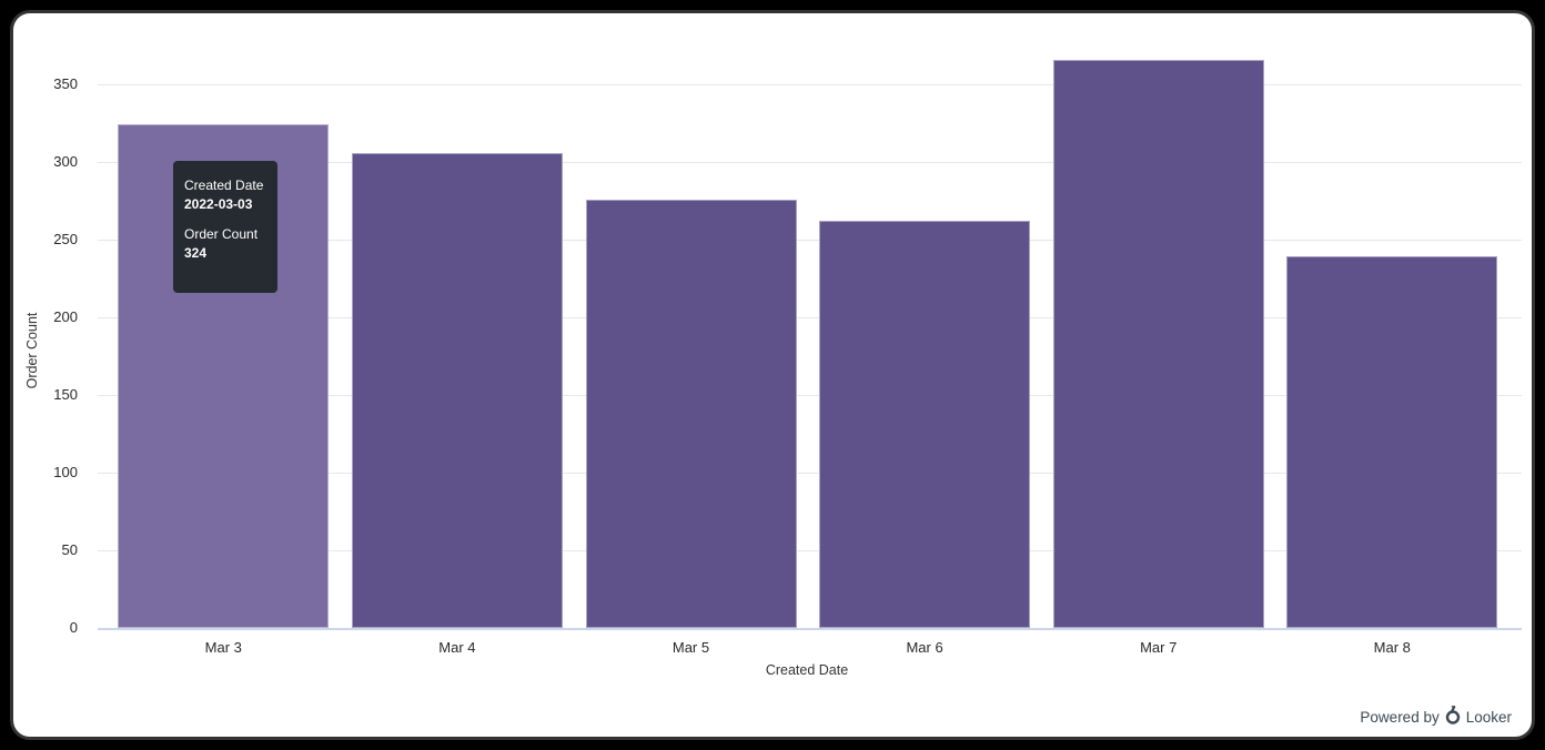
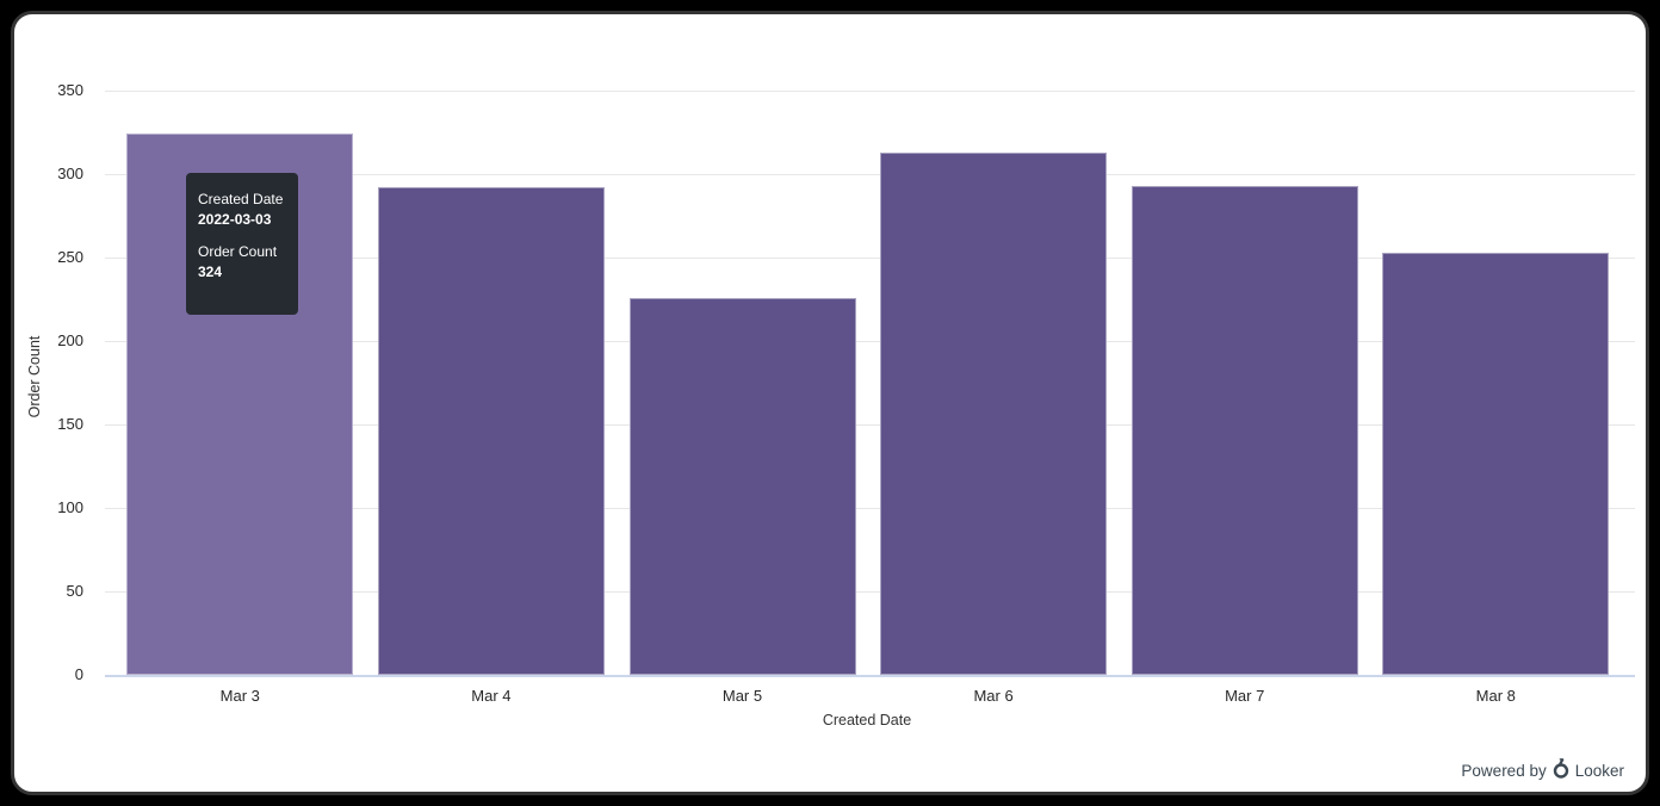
Mar 4: 306 -> 292
Mar 5: 276 -> 226
Mar 6: 262 -> 313
Mar 7: 366 -> 293
Mar 8: 239 -> 253
